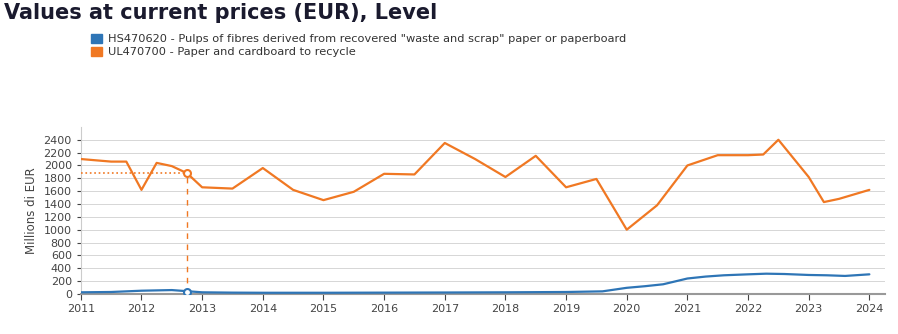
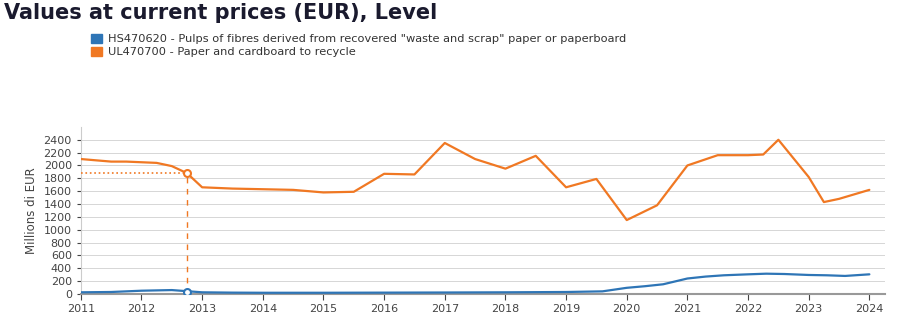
UL470700 - Paper and cardboard to recycle/2012: 1620 -> 2050
UL470700 - Paper and cardboard to recycle/2014: 1960 -> 1630
UL470700 - Paper and cardboard to recycle/2015: 1460 -> 1580
UL470700 - Paper and cardboard to recycle/2018: 1820 -> 1950
UL470700 - Paper and cardboard to recycle/2020: 1000 -> 1150
